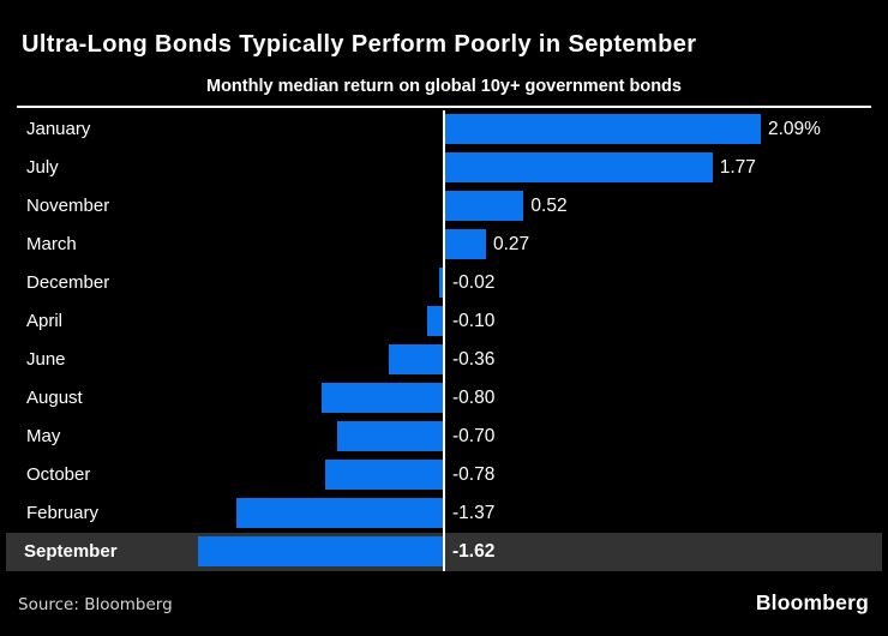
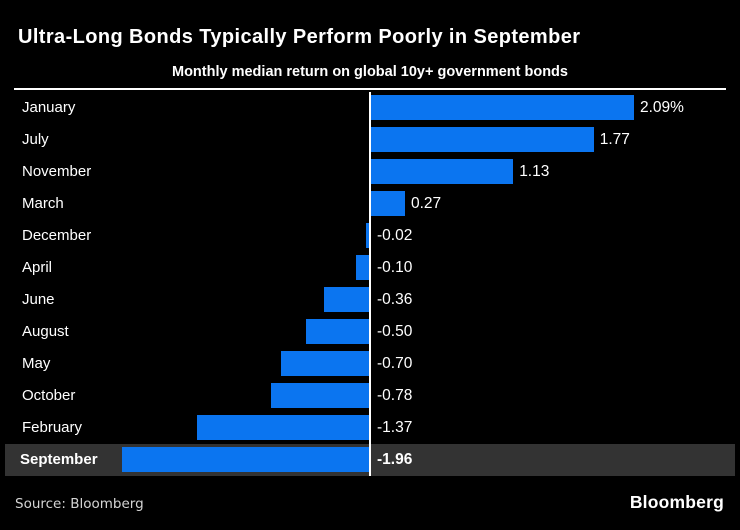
November: 0.52 -> 1.13
August: -0.80 -> -0.50
September: -1.62 -> -1.96
